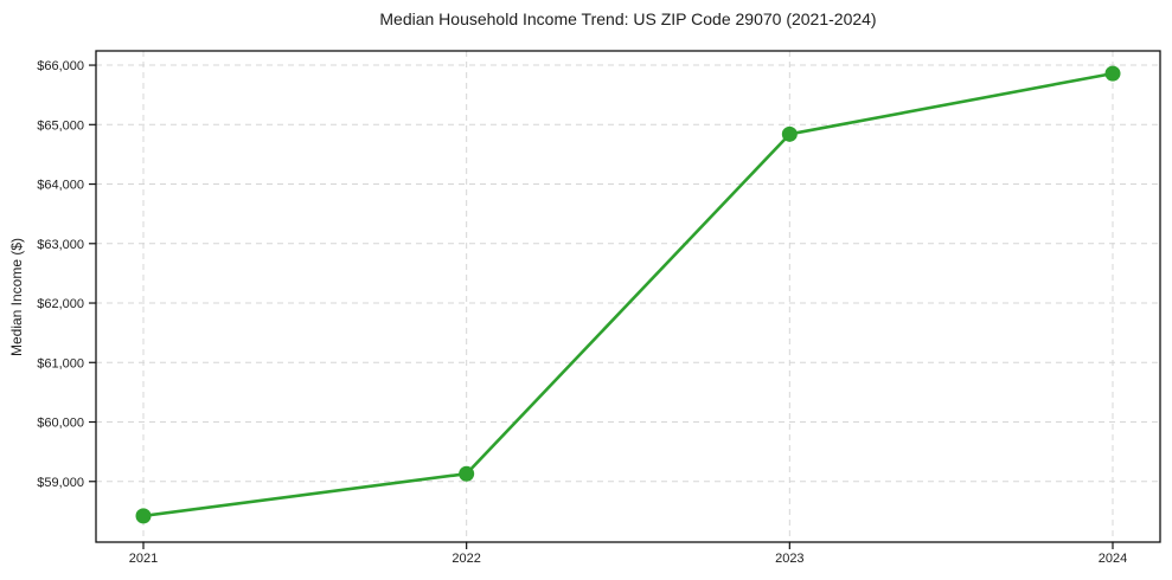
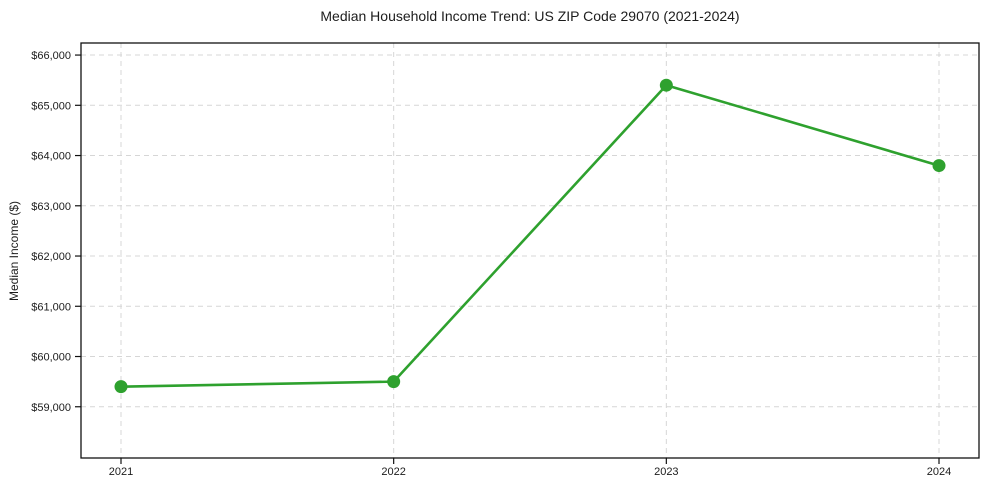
2021: $58400 -> $59400
2022: $59100 -> $59500
2023: $64800 -> $65400
2024: $65900 -> $63800
